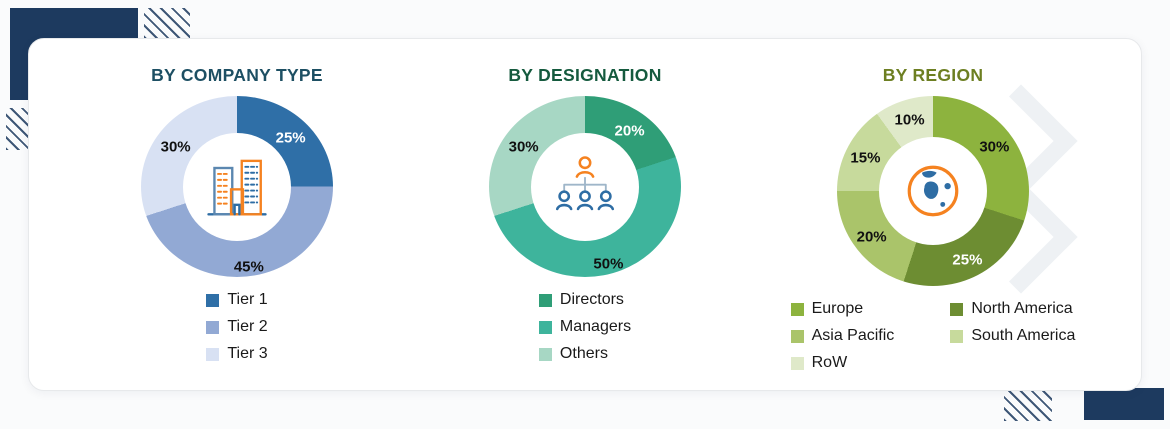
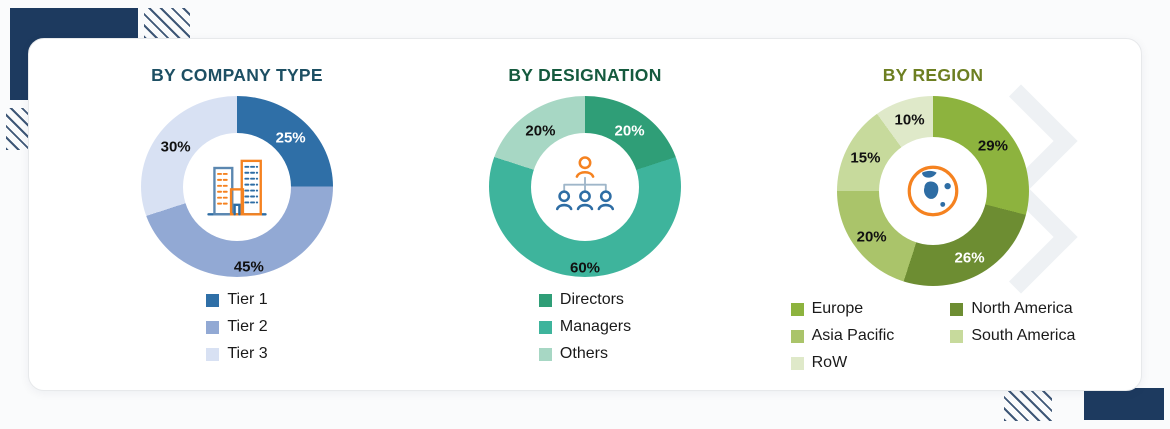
BY DESIGNATION/Managers: 50% -> 60%
BY DESIGNATION/Others: 30% -> 20%
BY REGION/Europe: 30% -> 29%
BY REGION/North America: 25% -> 26%
